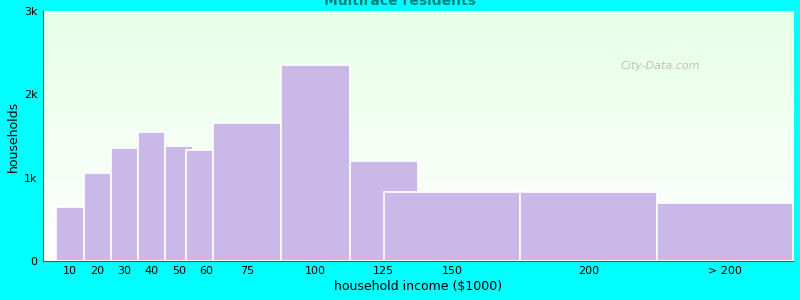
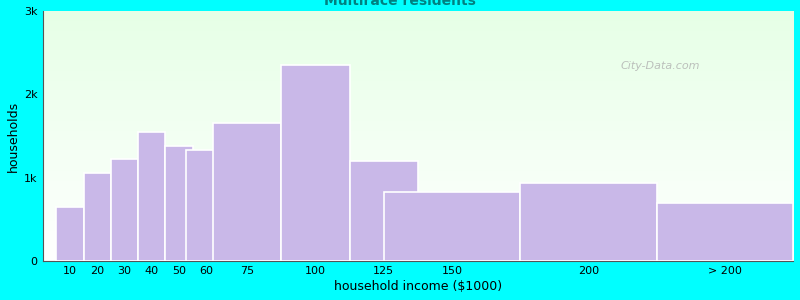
30: 1.35k -> 1.22k
200: 0.83k -> 0.94k
